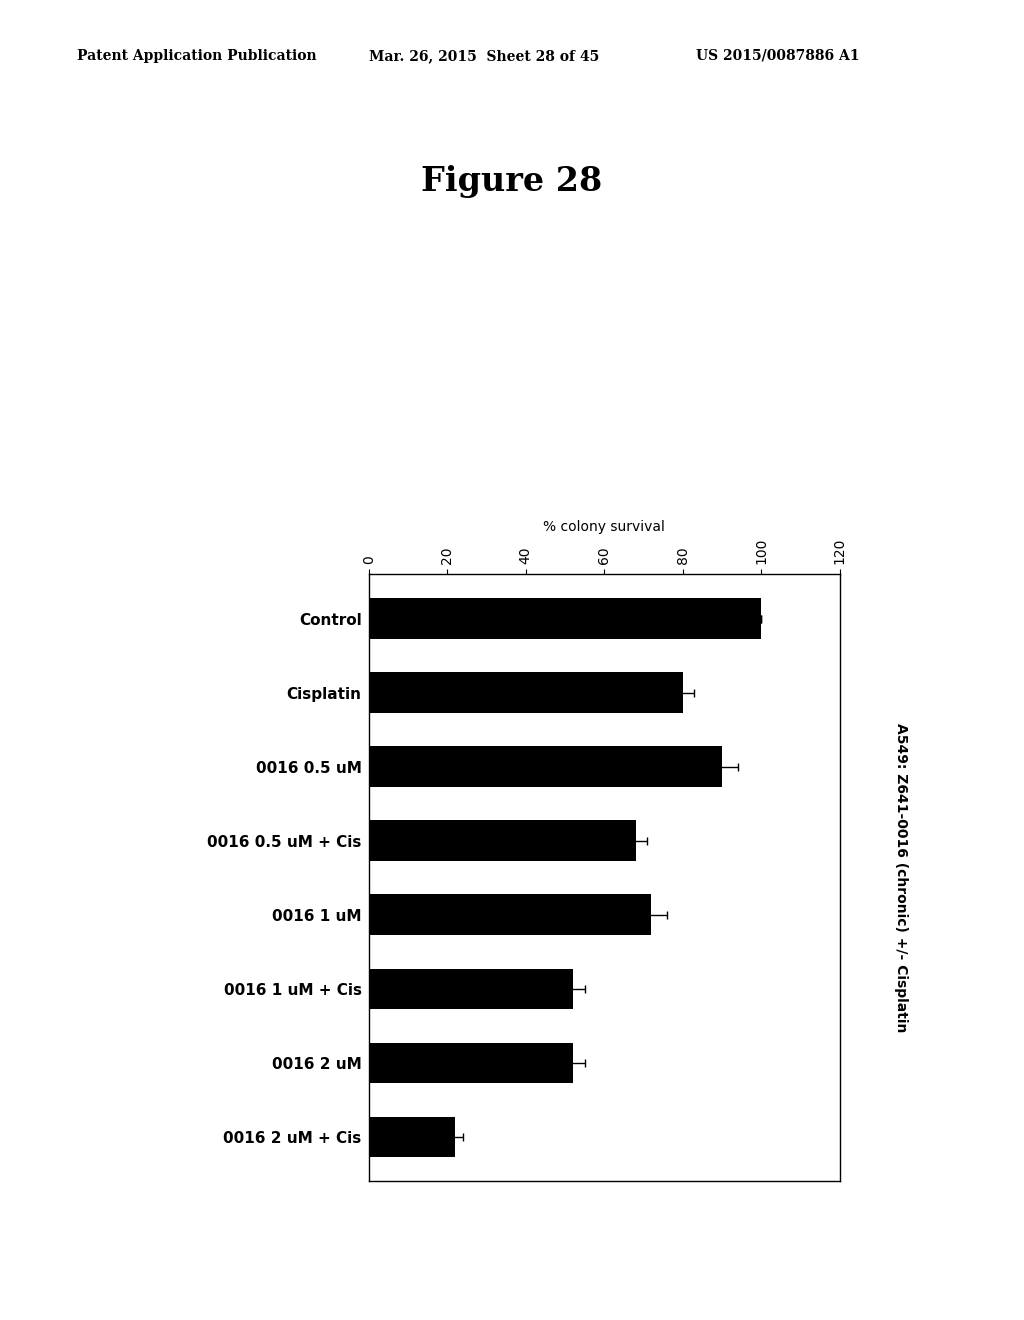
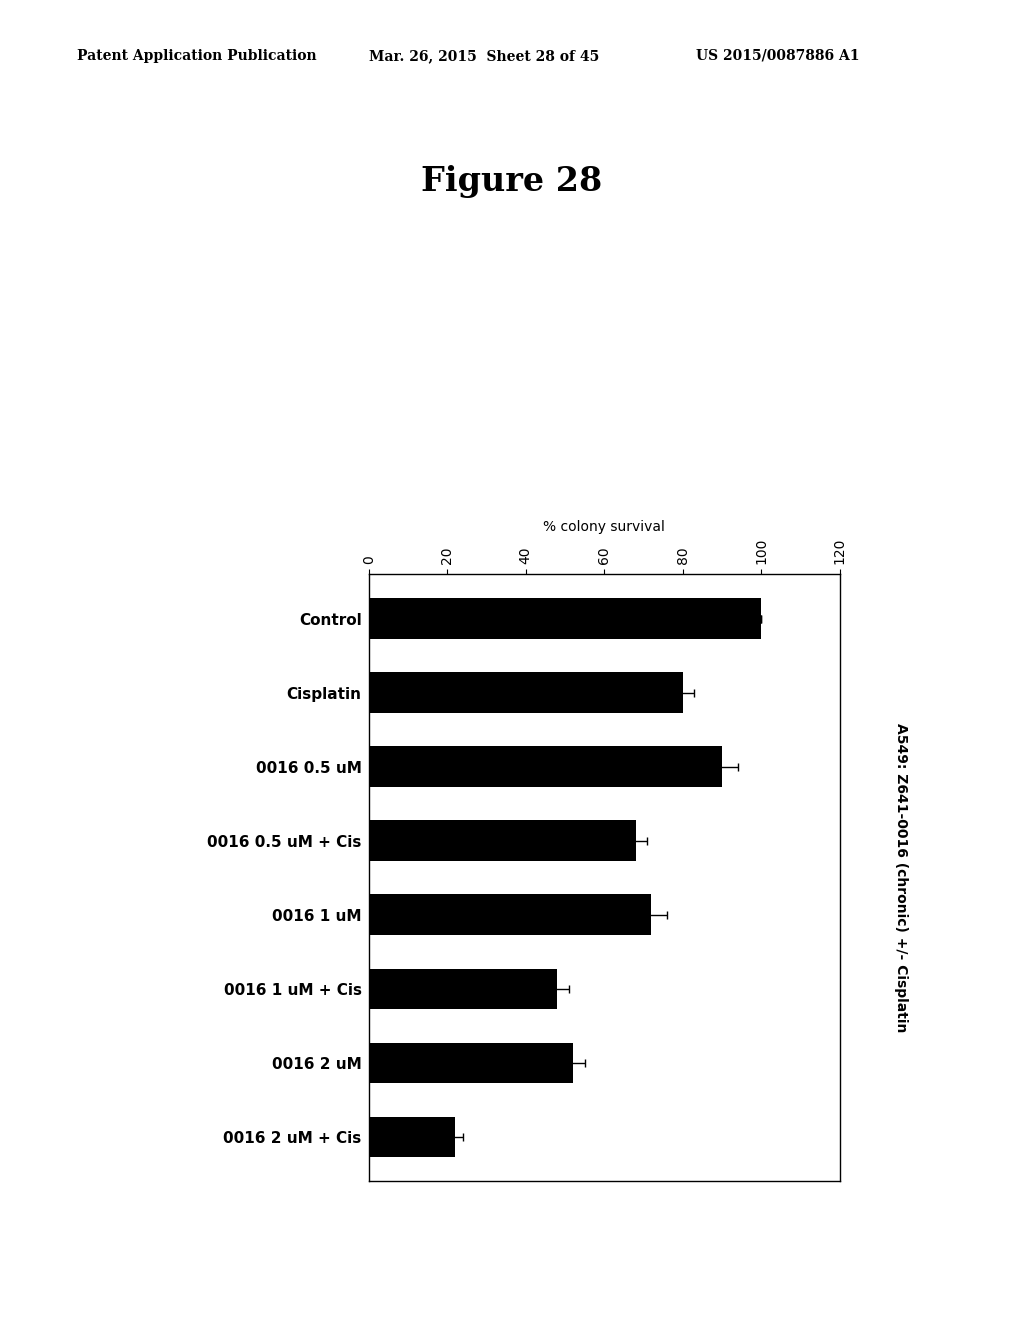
0016 1 uM + Cis: 52 -> 48
